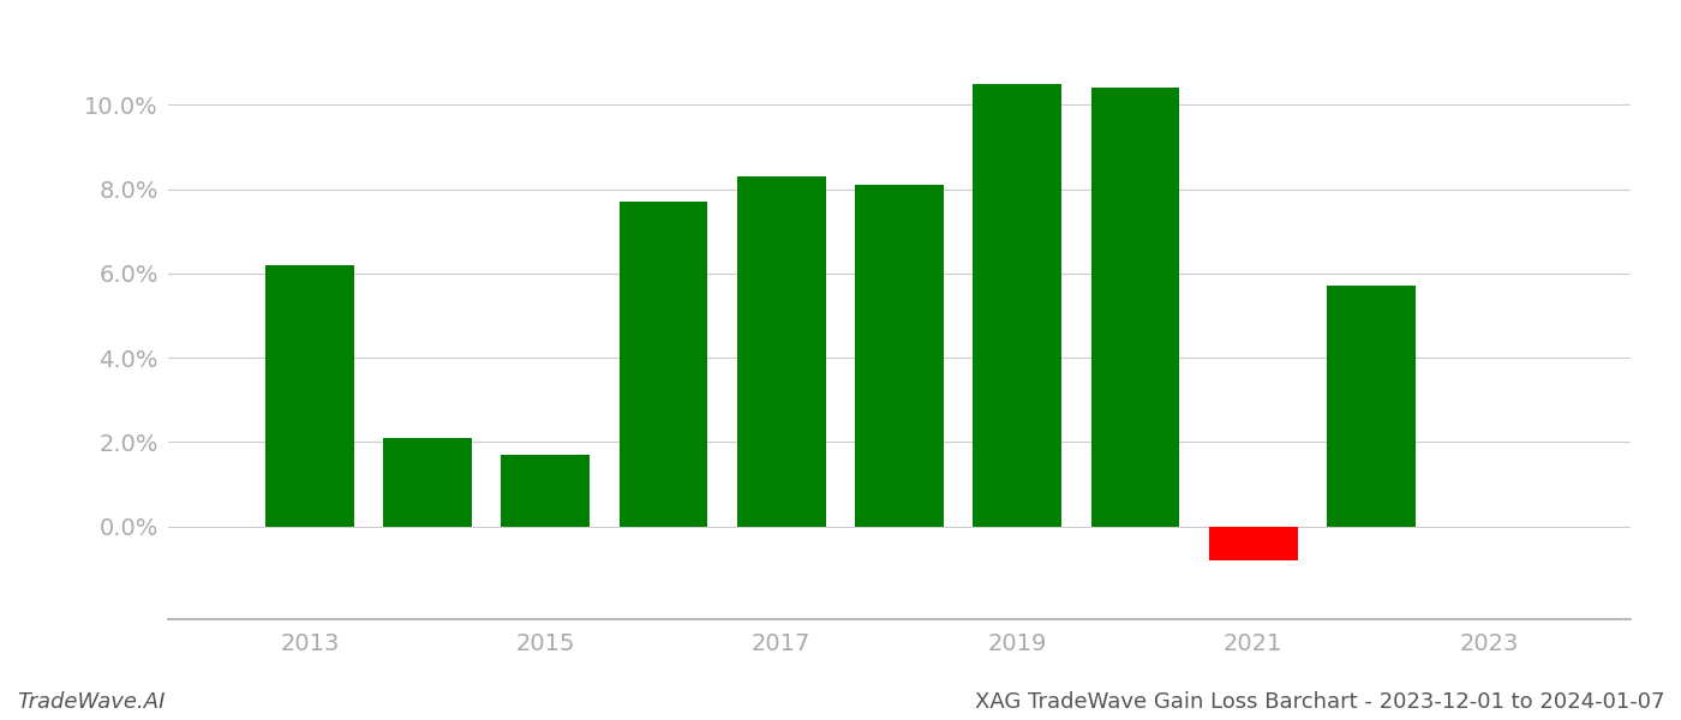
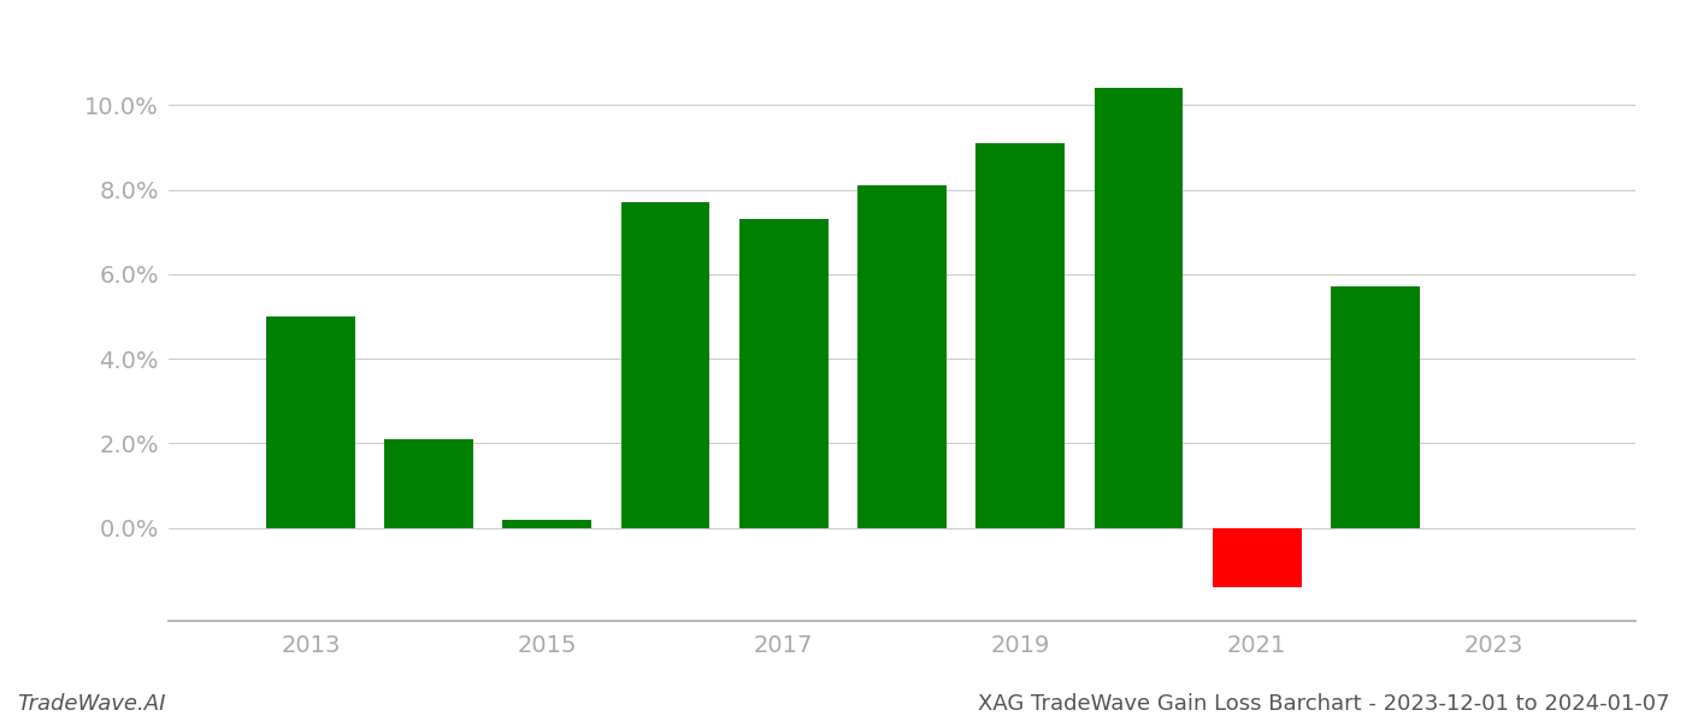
2013: 6.2% -> 5.0%
2015: 1.7% -> 0.2%
2017: 8.3% -> 7.3%
2019: 10.5% -> 9.1%
2021: -0.8% -> -1.4%
